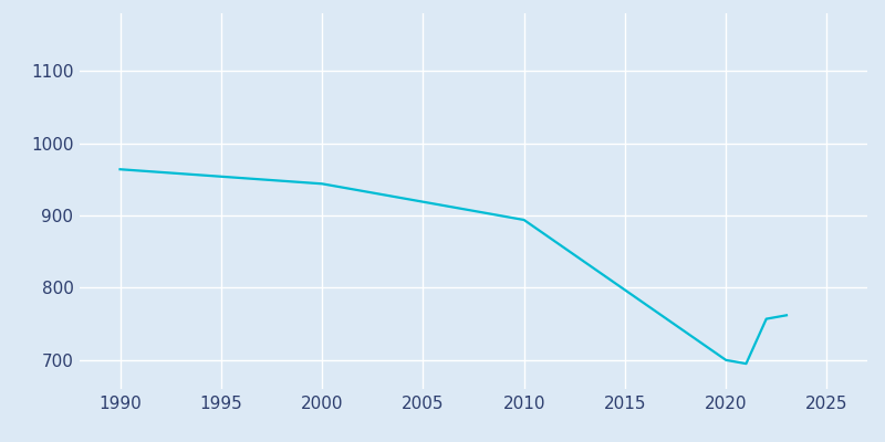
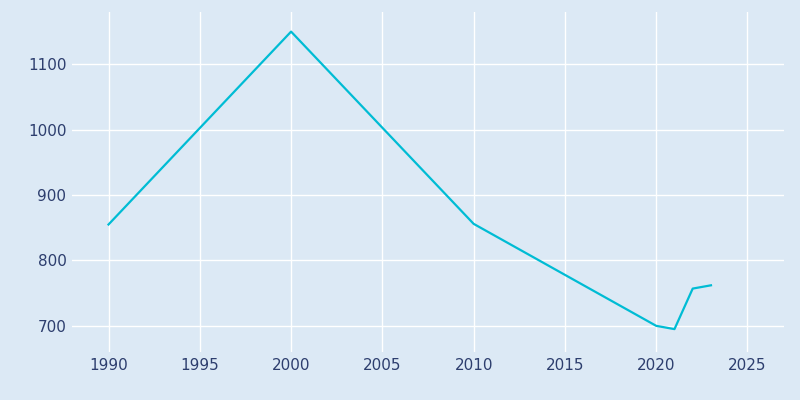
1990: 964 -> 855
2000: 944 -> 1150
2010: 894 -> 856
